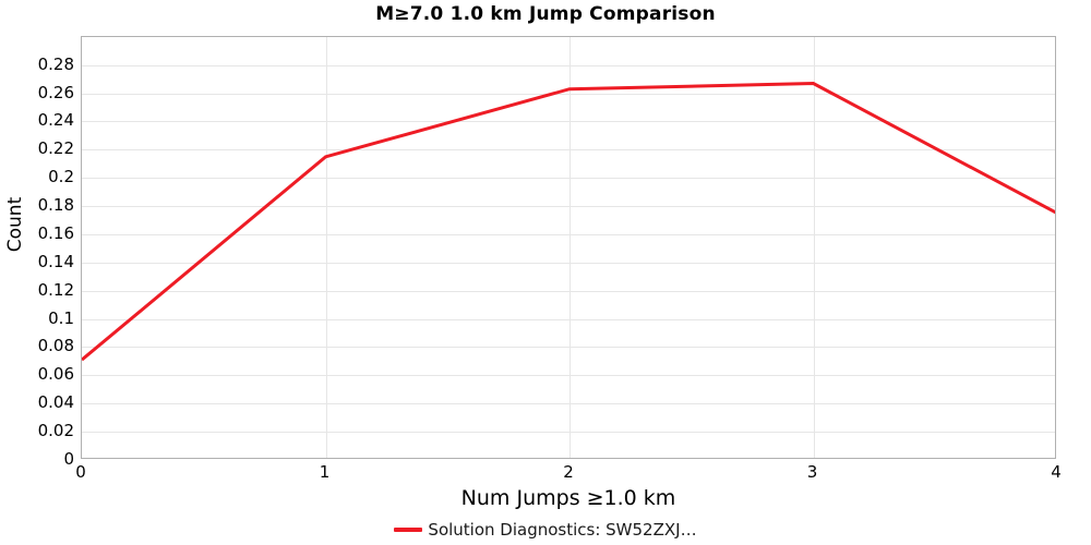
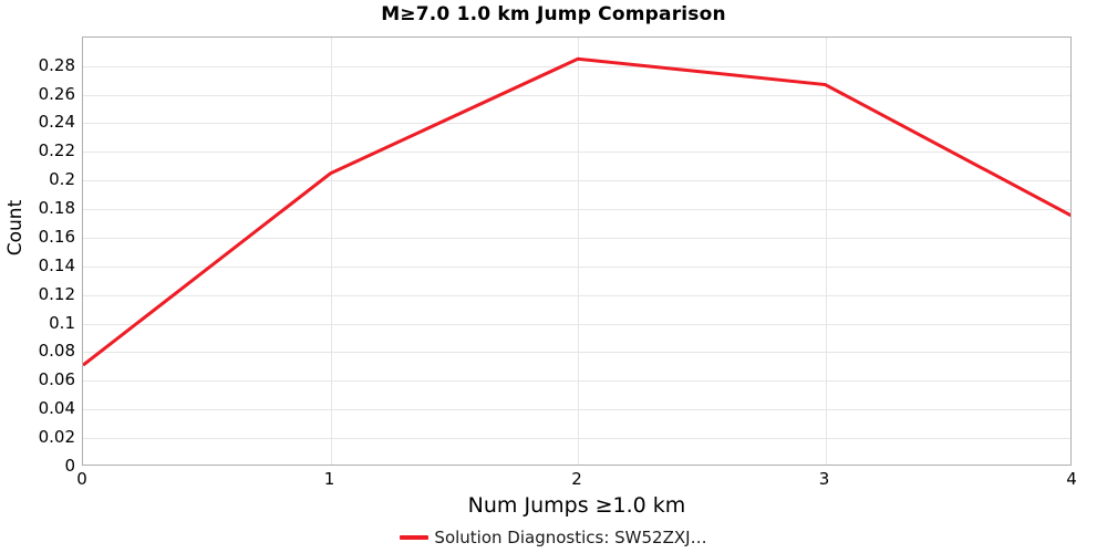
1: 0.215 -> 0.205
2: 0.263 -> 0.285
